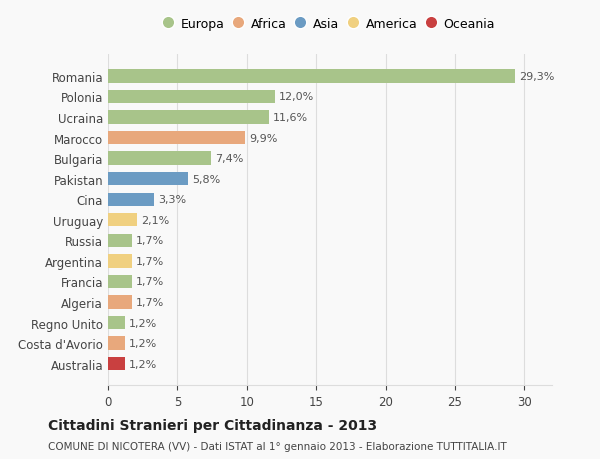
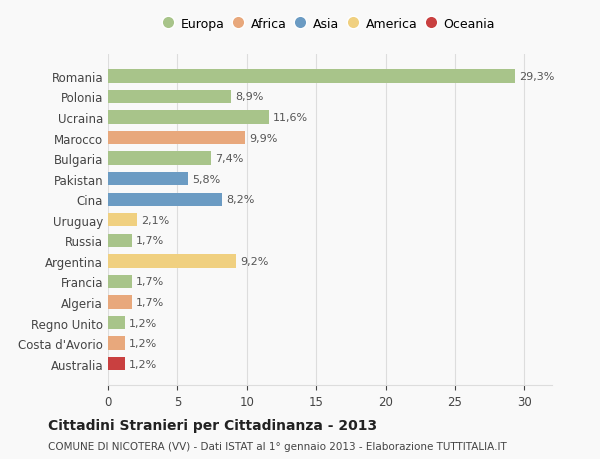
Polonia: 12,0% -> 8,9%
Cina: 3,3% -> 8,2%
Argentina: 1,7% -> 9,2%
